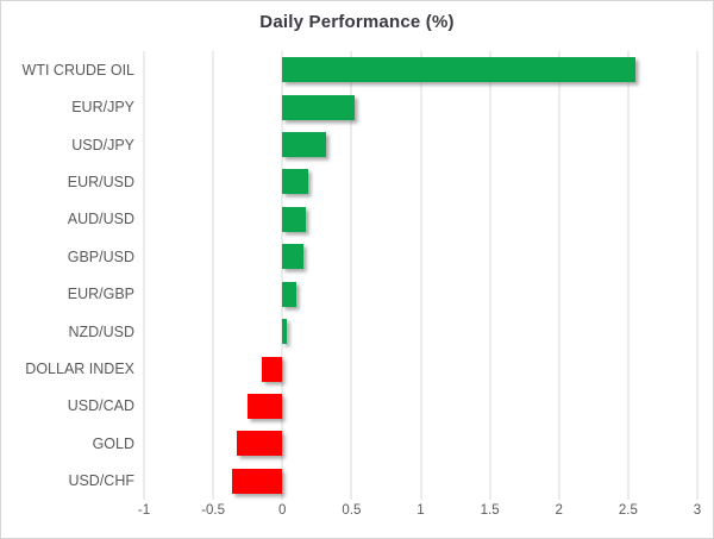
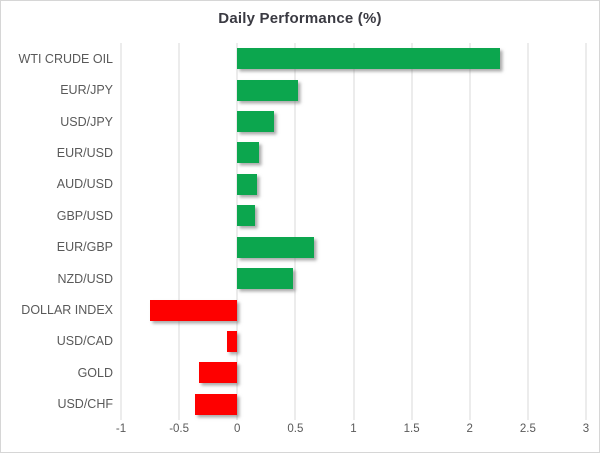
WTI CRUDE OIL: 2.55 -> 2.26
EUR/GBP: 0.10 -> 0.66
NZD/USD: 0.03 -> 0.48
DOLLAR INDEX: -0.15 -> -0.75
USD/CAD: -0.25 -> -0.09
